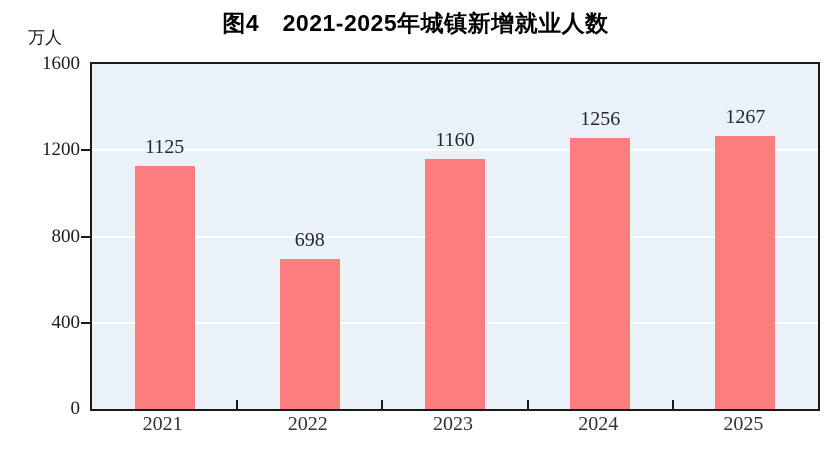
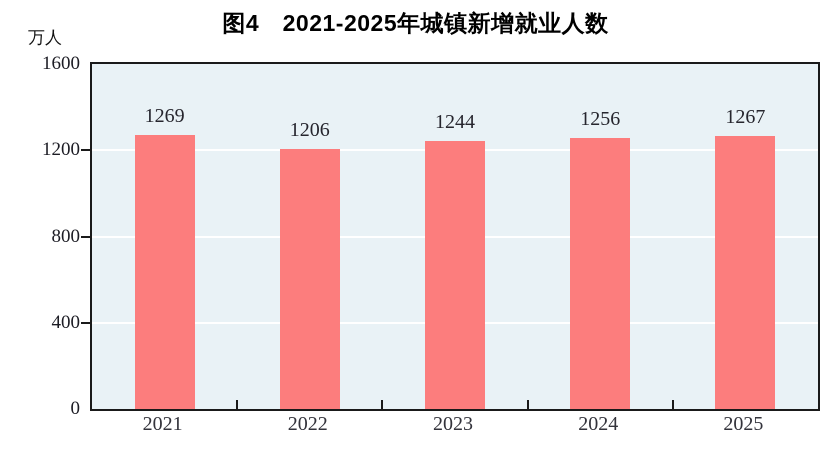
2021: 1125 -> 1269
2022: 698 -> 1206
2023: 1160 -> 1244
